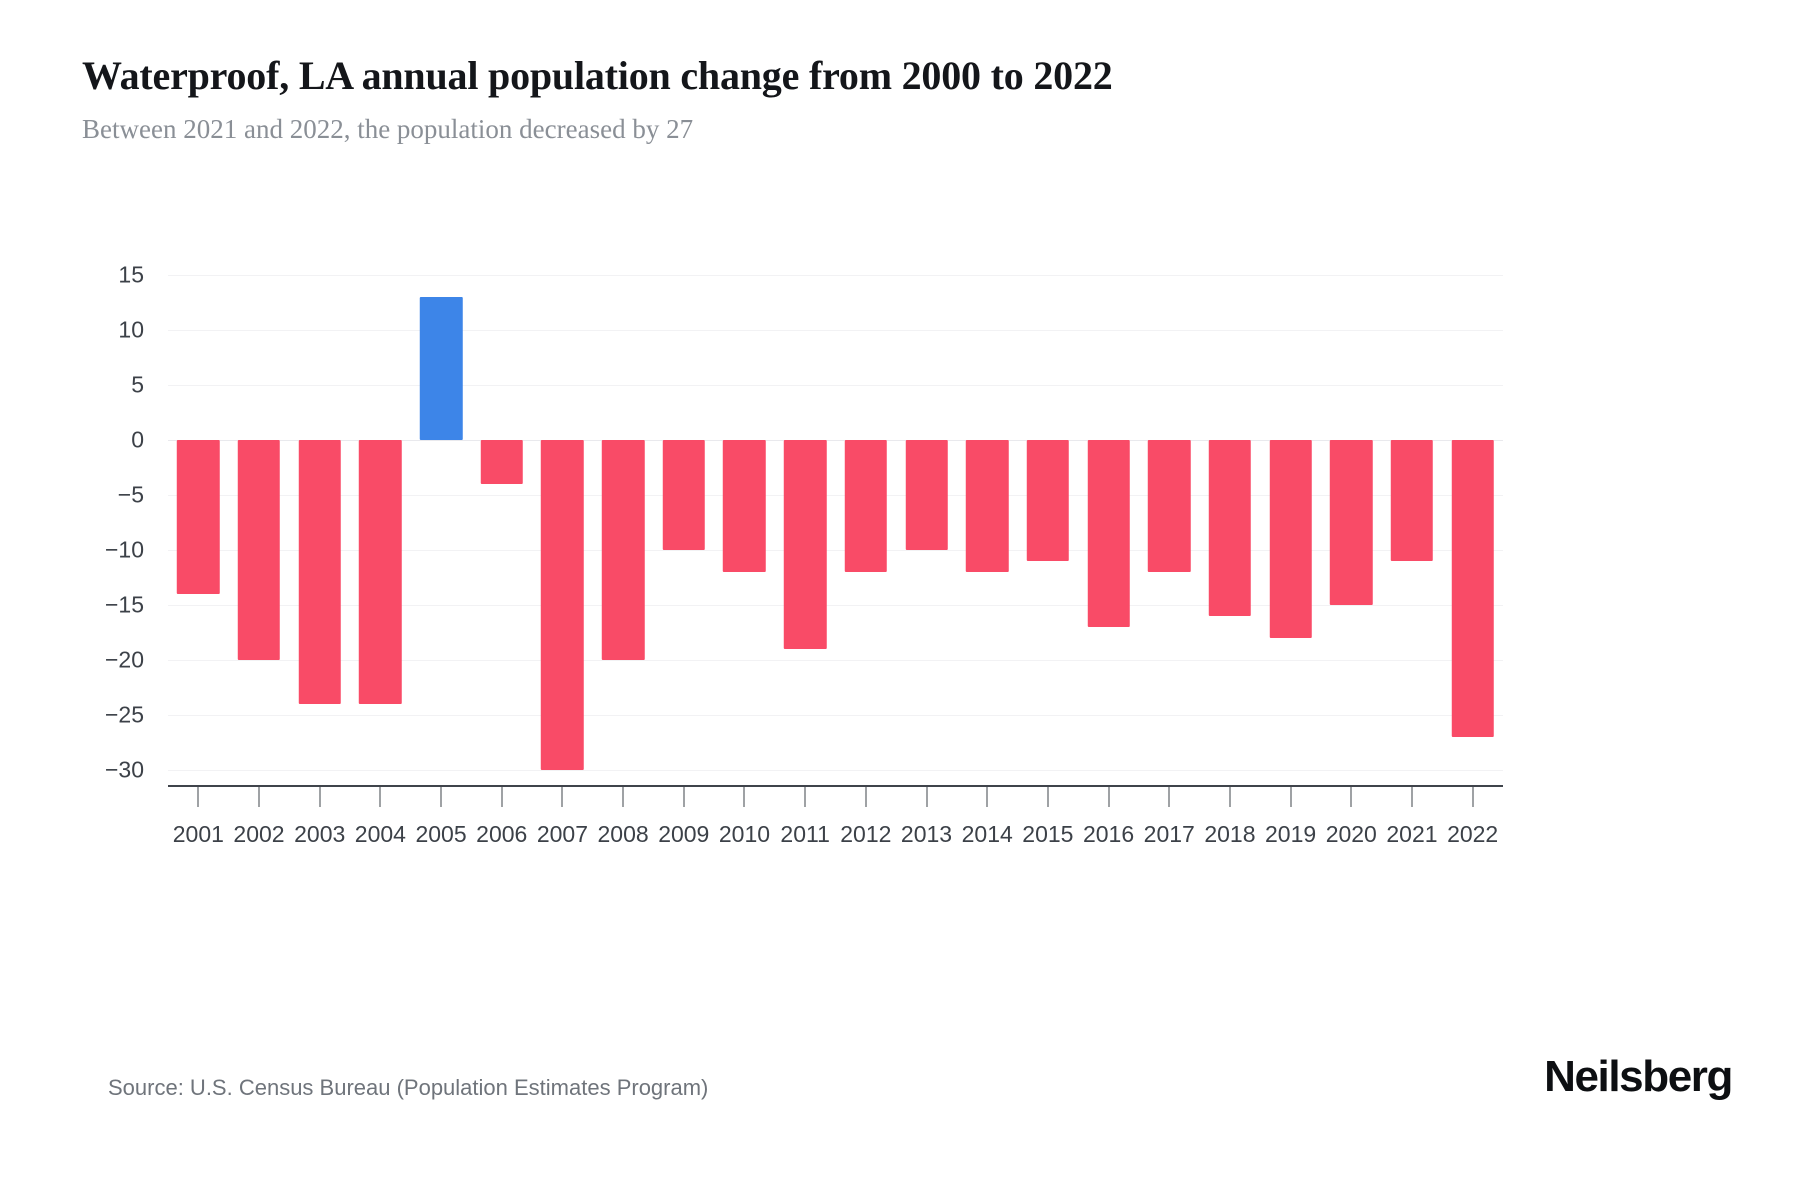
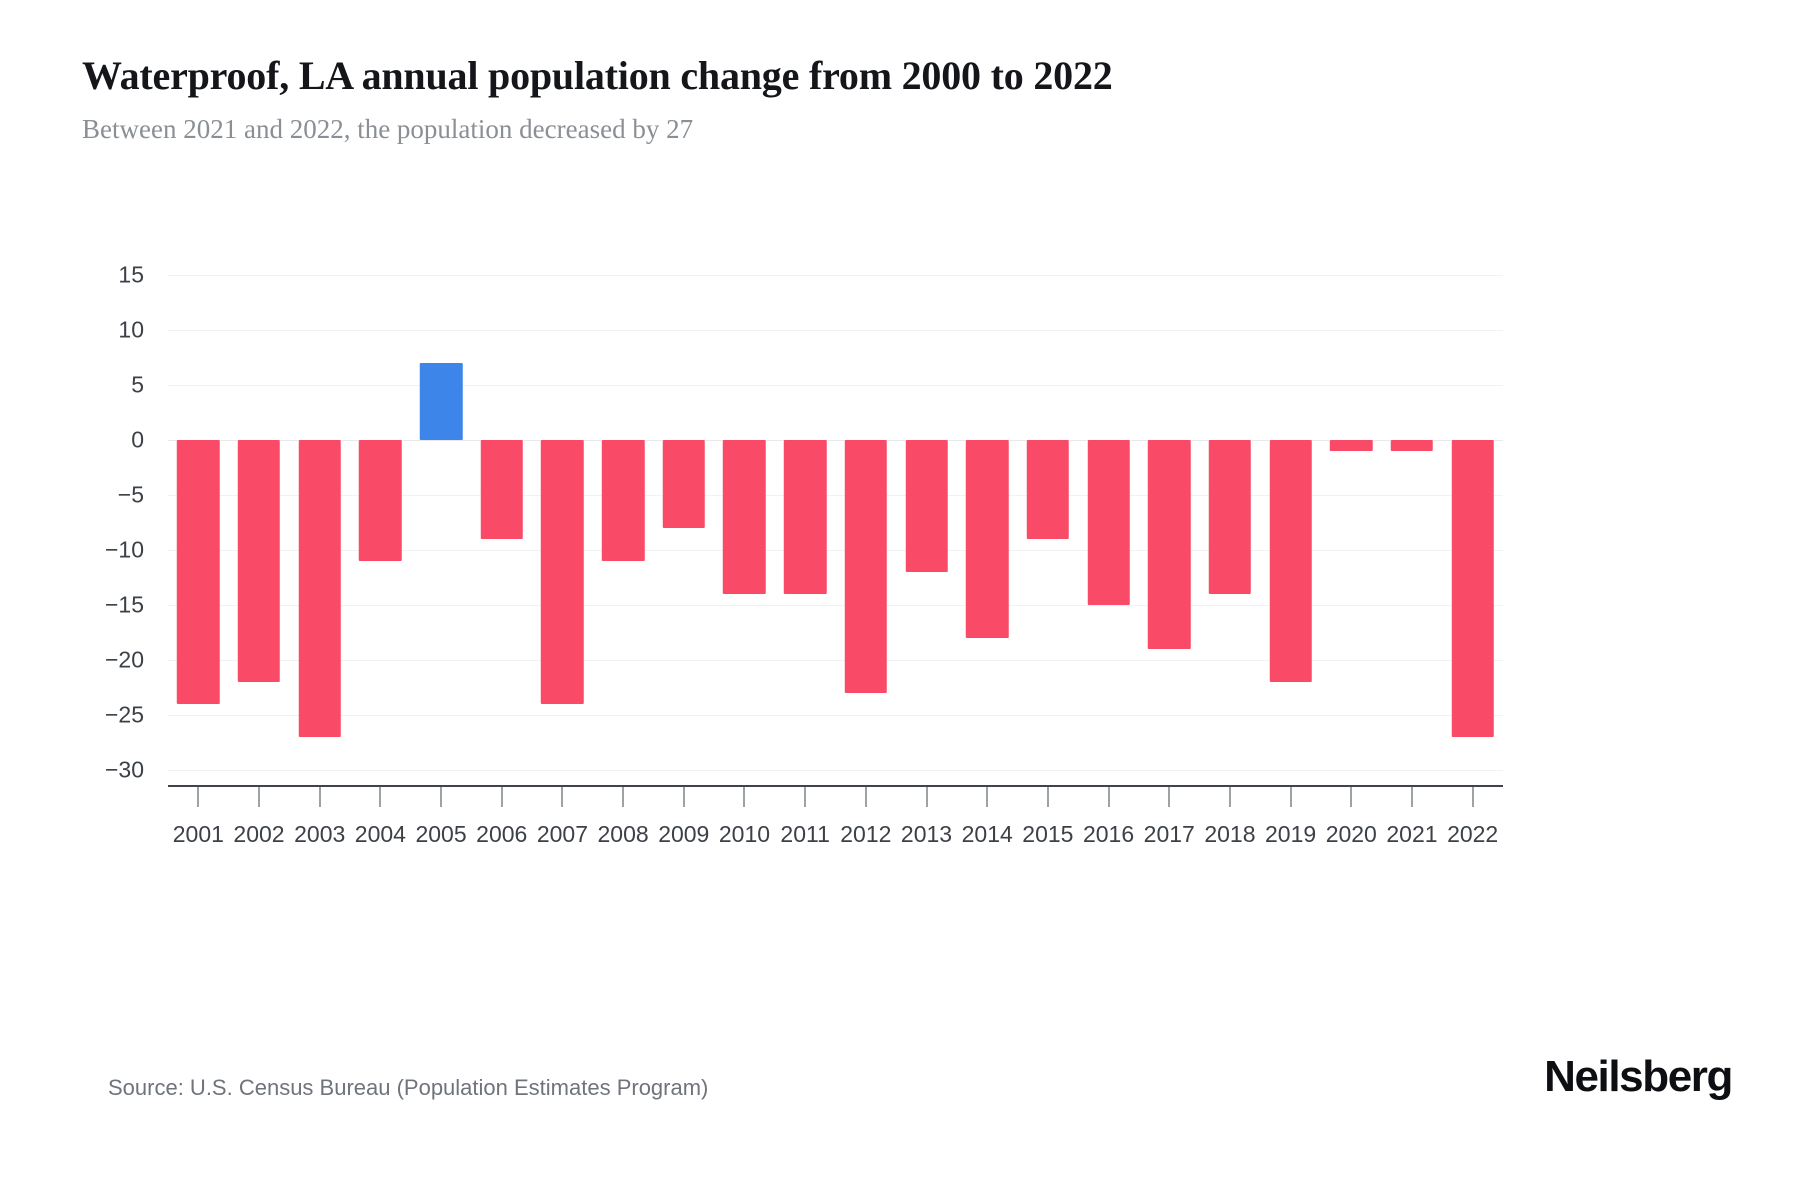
2001: -14 -> -24
2002: -20 -> -22
2003: -24 -> -27
2004: -24 -> -11
2005: 13 -> 7
2006: -4 -> -9
2007: -30 -> -24
2008: -20 -> -11
2009: -10 -> -8
2010: -12 -> -14
2011: -19 -> -14
2012: -12 -> -23
2013: -10 -> -12
2014: -12 -> -18
2015: -11 -> -9
2016: -17 -> -15
2017: -12 -> -19
2018: -16 -> -14
2019: -18 -> -22
2020: -15 -> -1
2021: -11 -> -1
